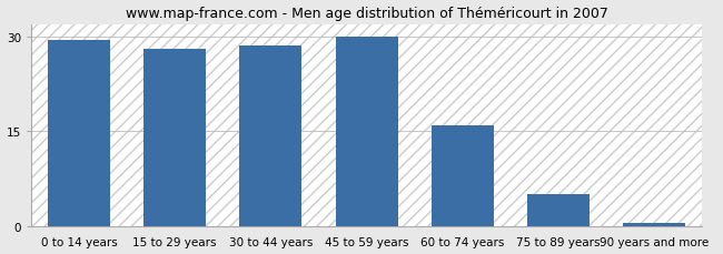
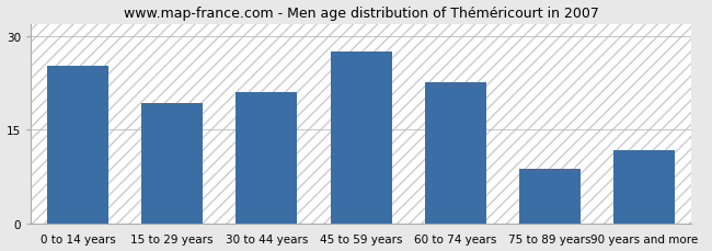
0 to 14 years: 29.5 -> 25.2
15 to 29 years: 28.0 -> 19.2
30 to 44 years: 28.5 -> 21.0
45 to 59 years: 30.0 -> 27.6
60 to 74 years: 16.0 -> 22.6
75 to 89 years: 5.0 -> 8.8
90 years and more: 0.5 -> 11.8
